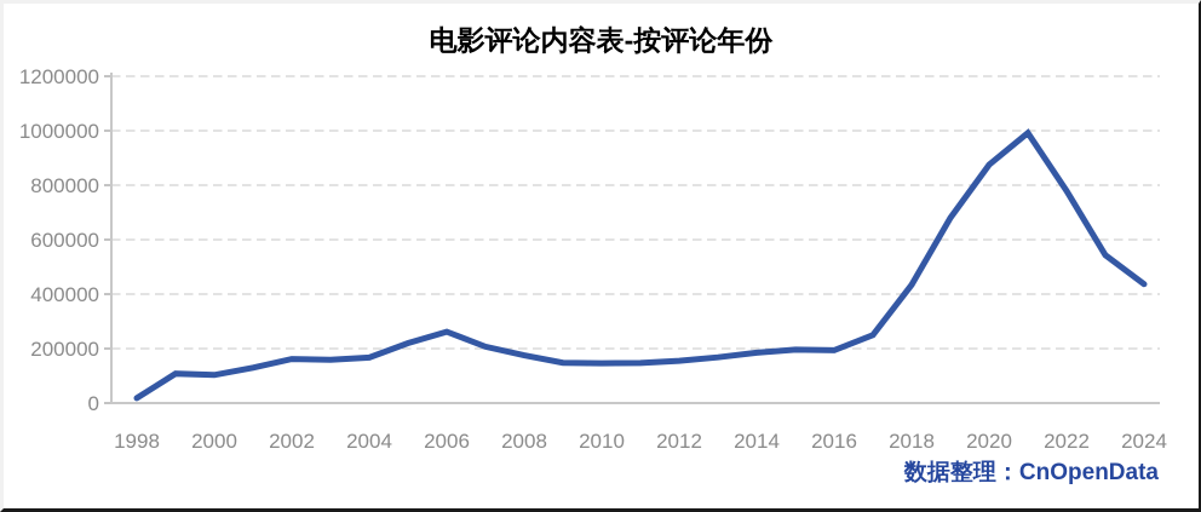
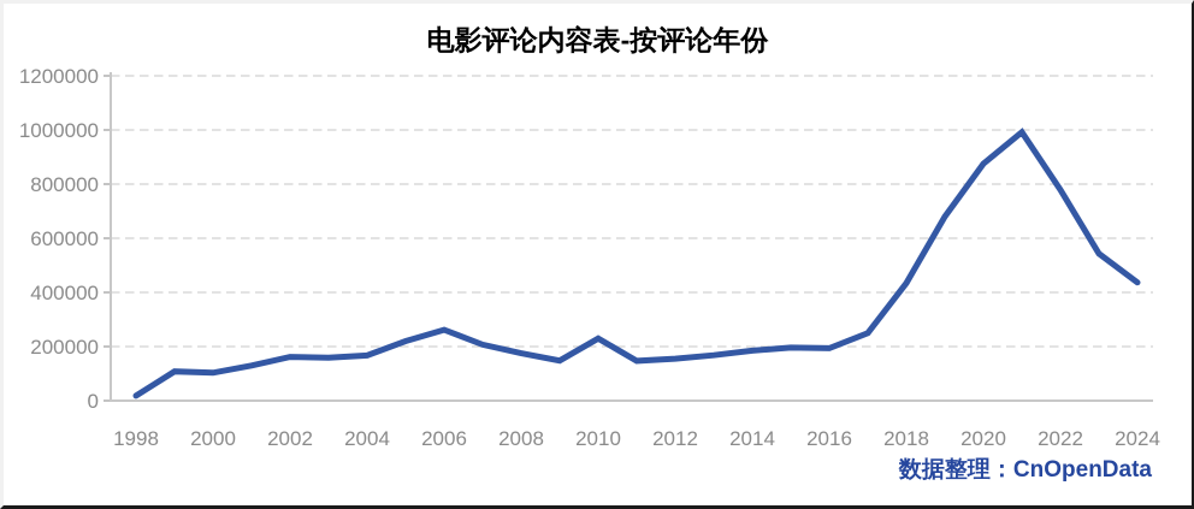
2010: 150000 -> 230000
